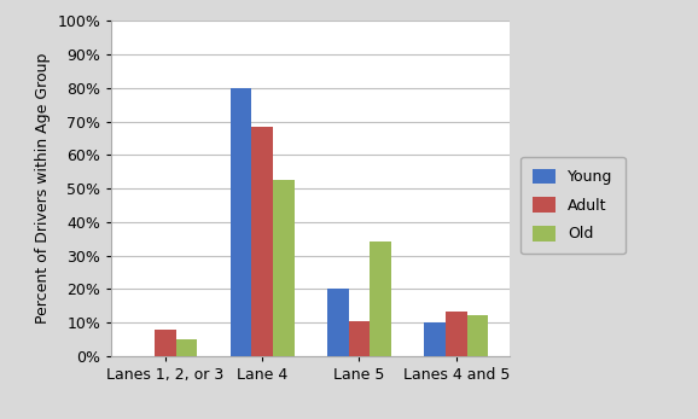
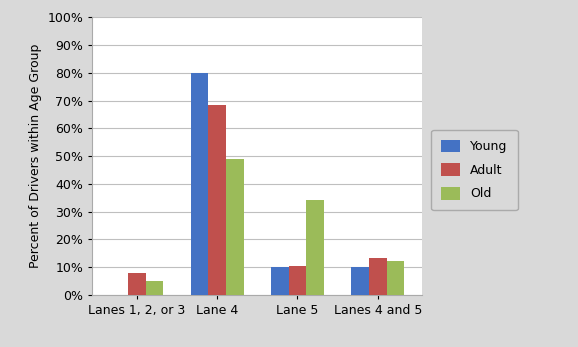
Old/Lane 4: 52.5% -> 48.8%
Young/Lane 5: 20% -> 10%
